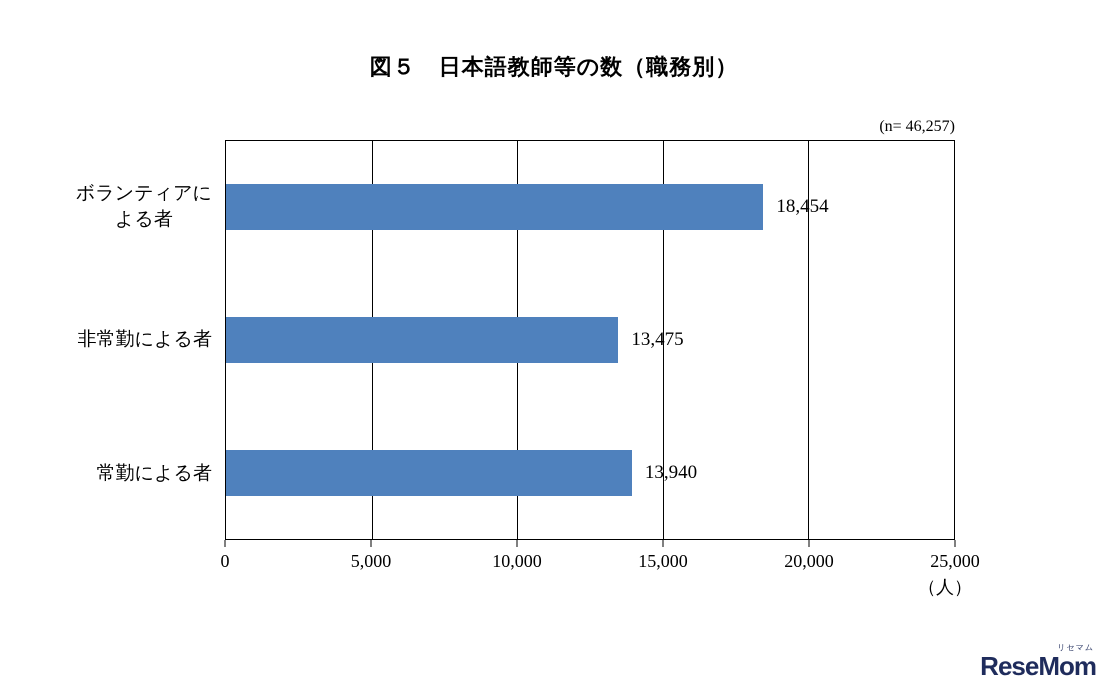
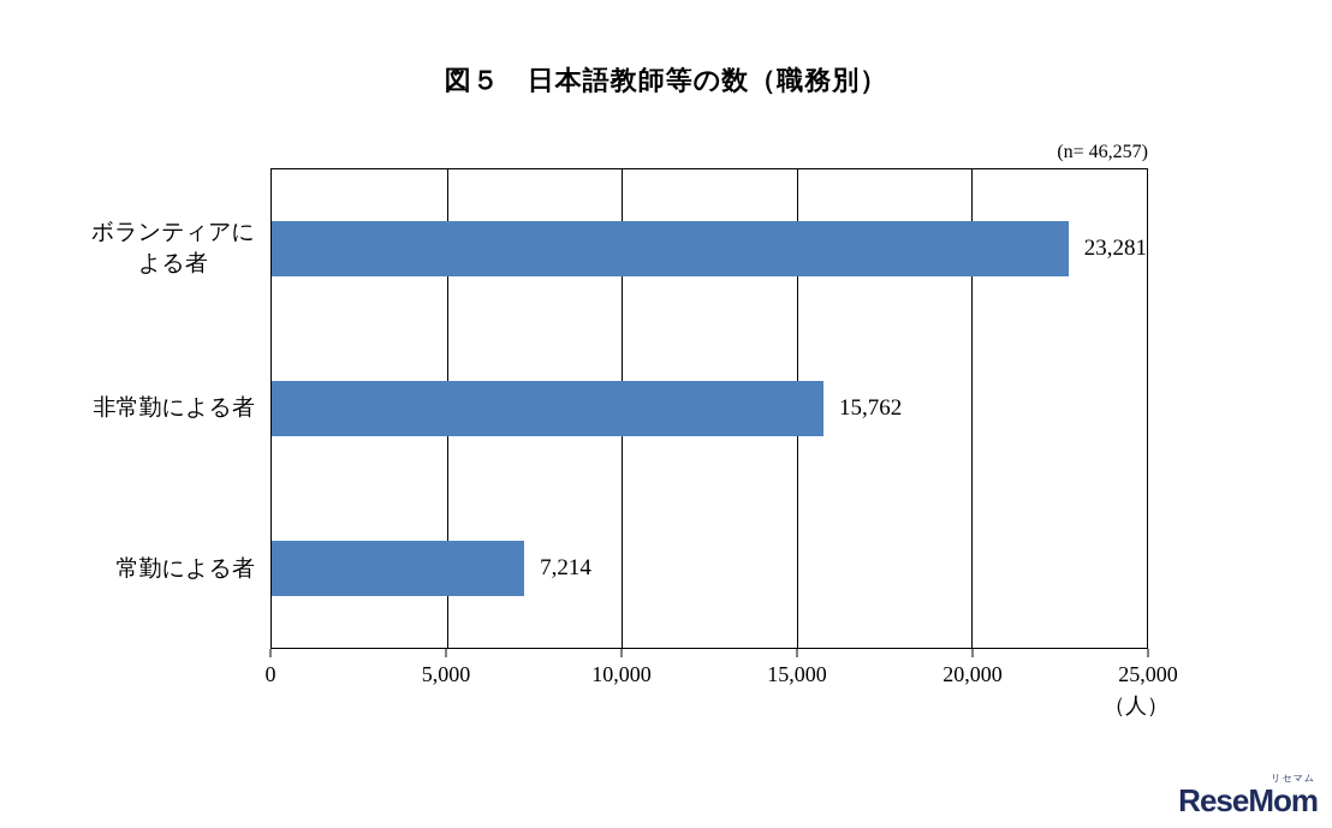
ボランティアに よる者: 18,454 -> 23,281
非常勤による者: 13,475 -> 15,762
常勤による者: 13,940 -> 7,214
